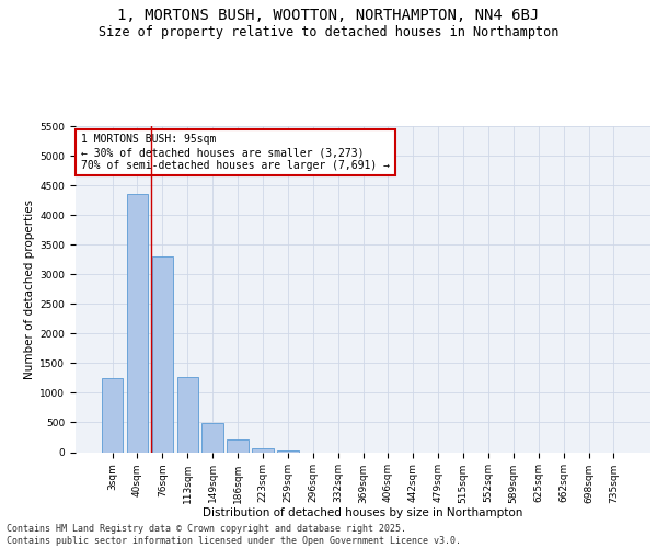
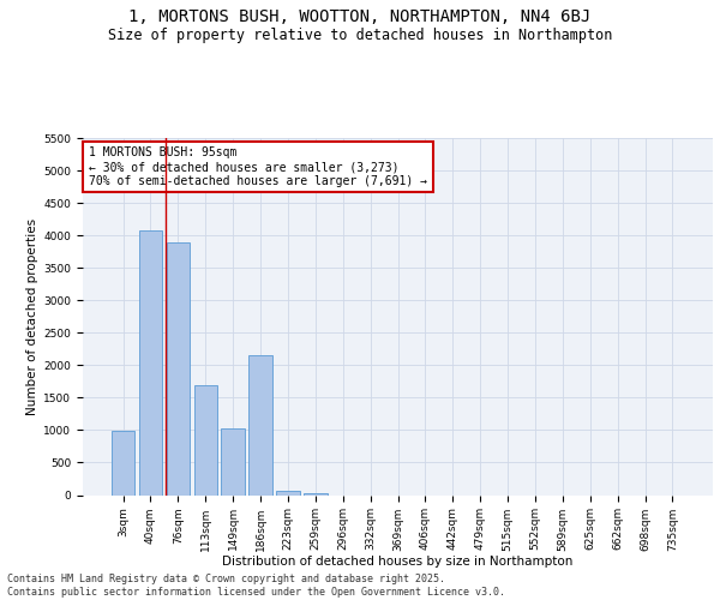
3sqm: 1250 -> 980
40sqm: 4350 -> 4080
76sqm: 3300 -> 3900
113sqm: 1270 -> 1700
149sqm: 490 -> 1020
186sqm: 210 -> 2160
